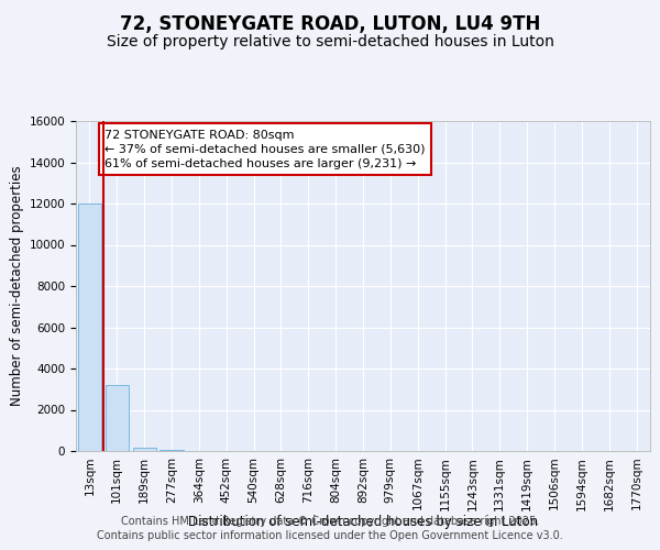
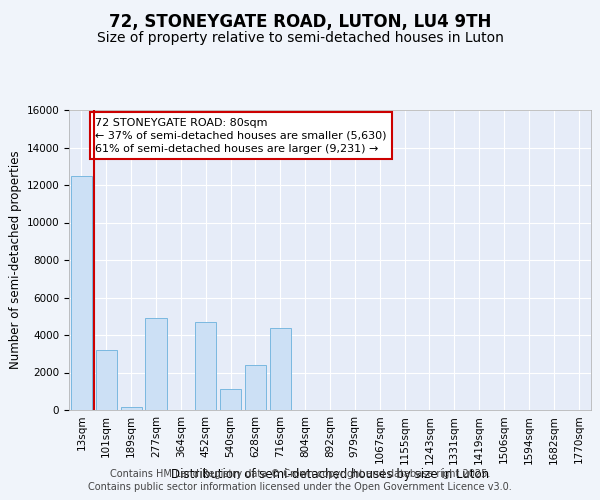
13sqm: 12000 -> 12500
277sqm: 0 -> 4900
452sqm: 0 -> 4700
540sqm: 0 -> 1100
628sqm: 0 -> 2400
716sqm: 0 -> 4400
